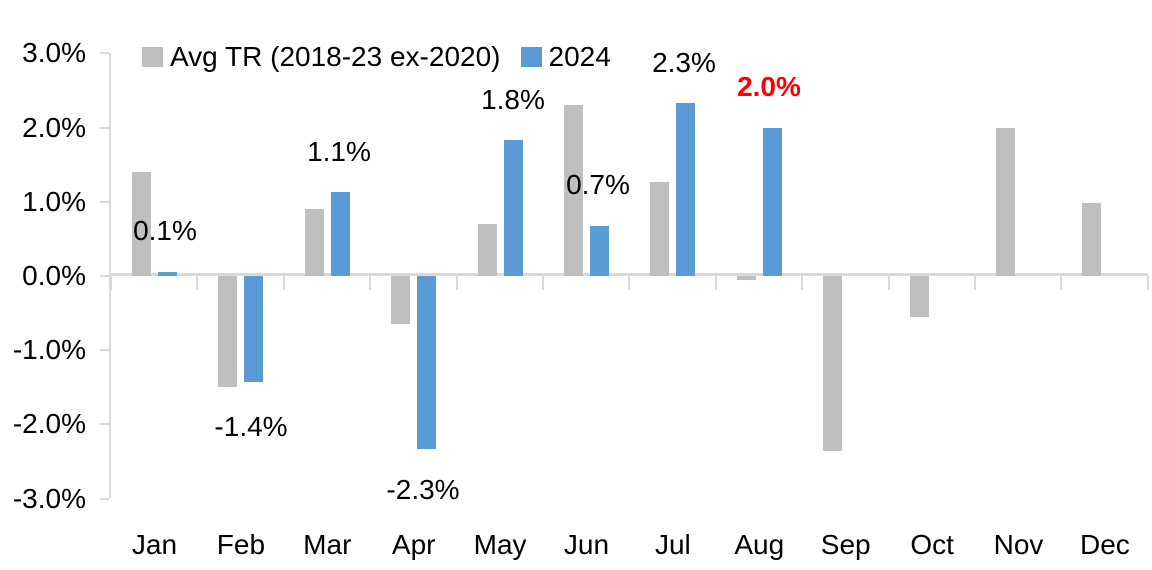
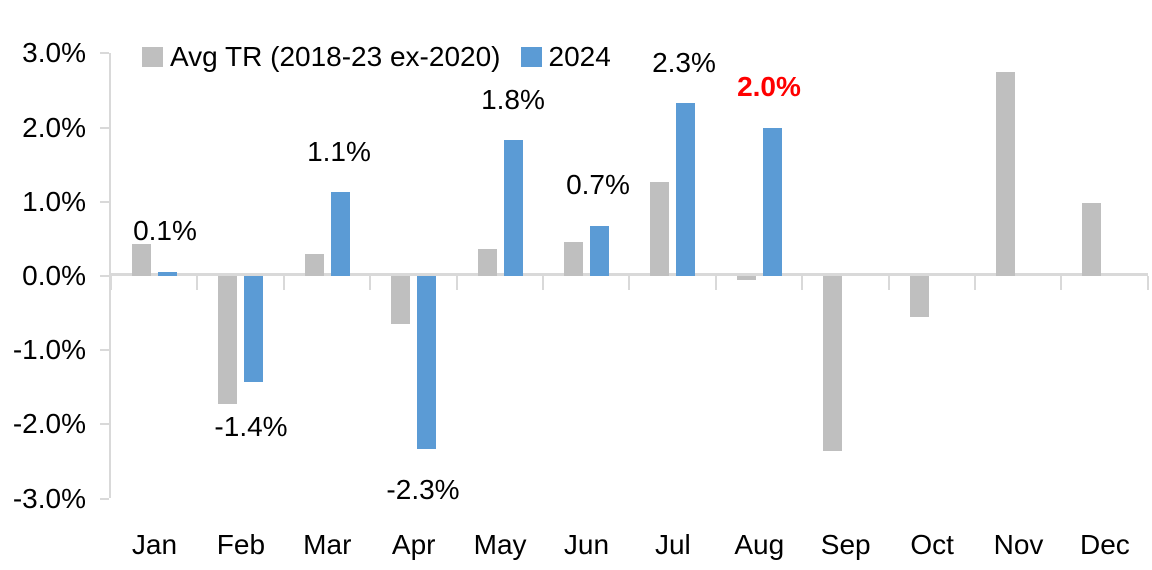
Avg TR (2018-23 ex-2020)/Jan: 1.4% -> 0.4%
Avg TR (2018-23 ex-2020)/Feb: -1.5% -> -1.7%
Avg TR (2018-23 ex-2020)/Mar: 0.9% -> 0.3%
Avg TR (2018-23 ex-2020)/May: 0.7% -> 0.4%
Avg TR (2018-23 ex-2020)/Jun: 2.3% -> 0.5%
Avg TR (2018-23 ex-2020)/Nov: 2.0% -> 2.8%
